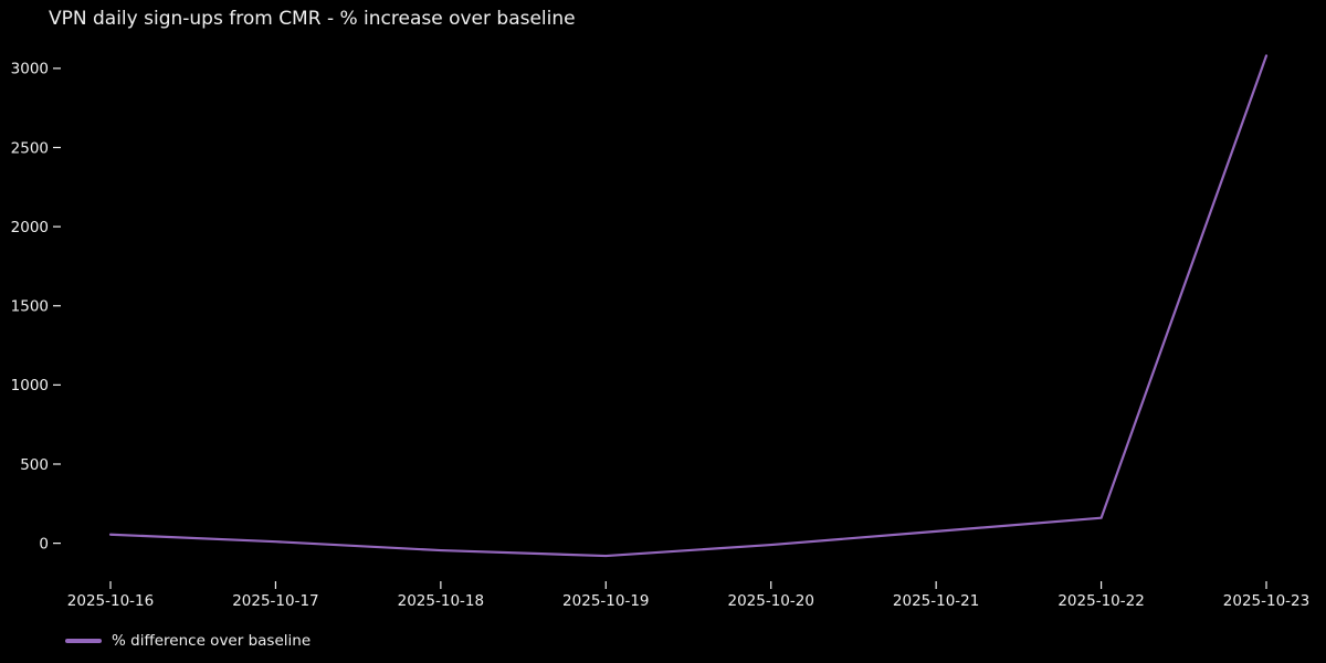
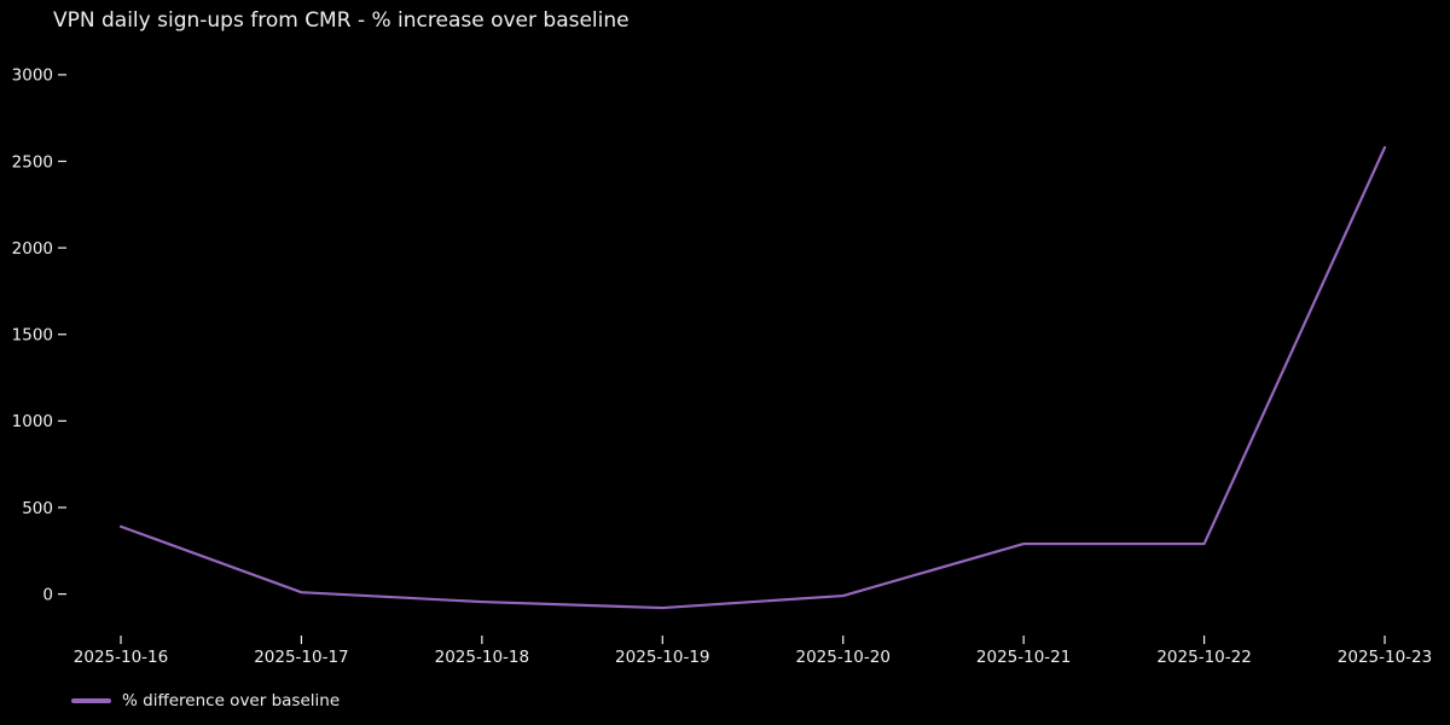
2025-10-16: 60 -> 390
2025-10-21: 80 -> 290
2025-10-22: 160 -> 290
2025-10-23: 3080 -> 2580
